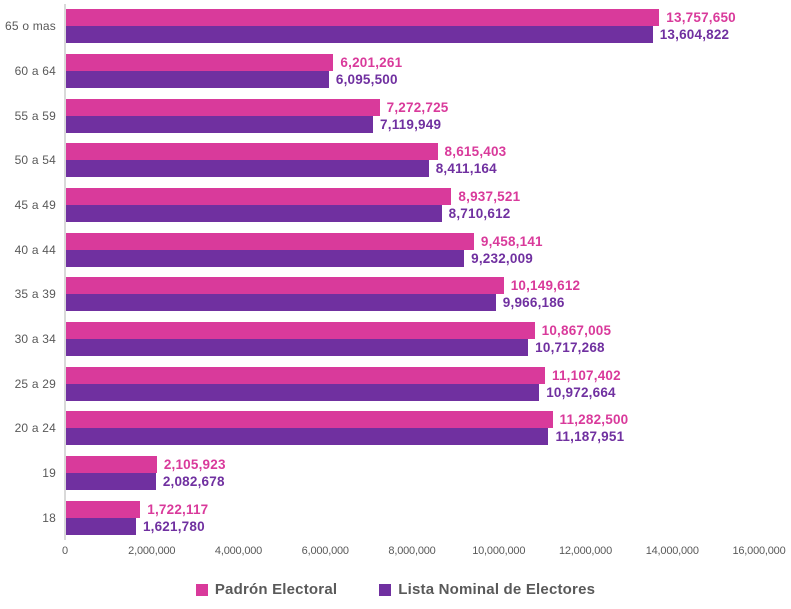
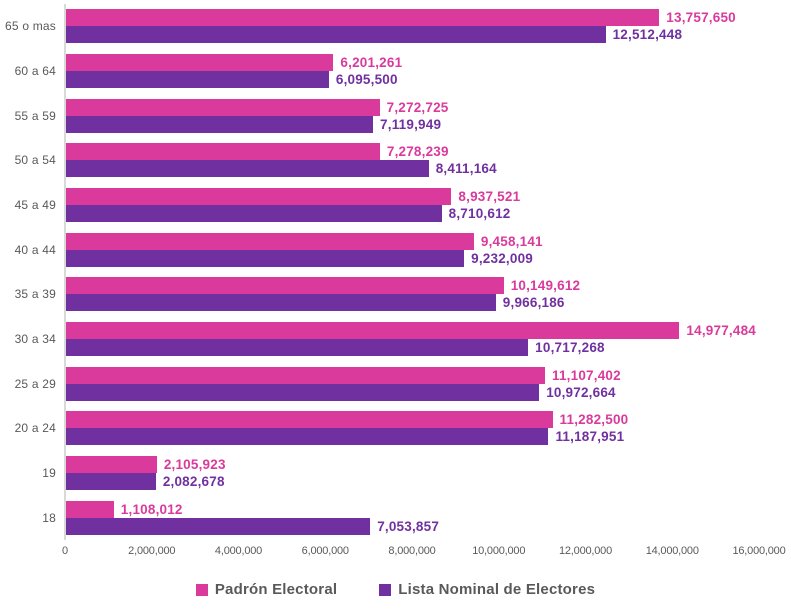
Lista Nominal de Electores/65 o mas: 13,604,822 -> 12,512,448
Padrón Electoral/50 a 54: 8,615,403 -> 7,278,239
Padrón Electoral/30 a 34: 10,867,005 -> 14,977,484
Padrón Electoral/18: 1,722,117 -> 1,108,012
Lista Nominal de Electores/18: 1,621,780 -> 7,053,857
